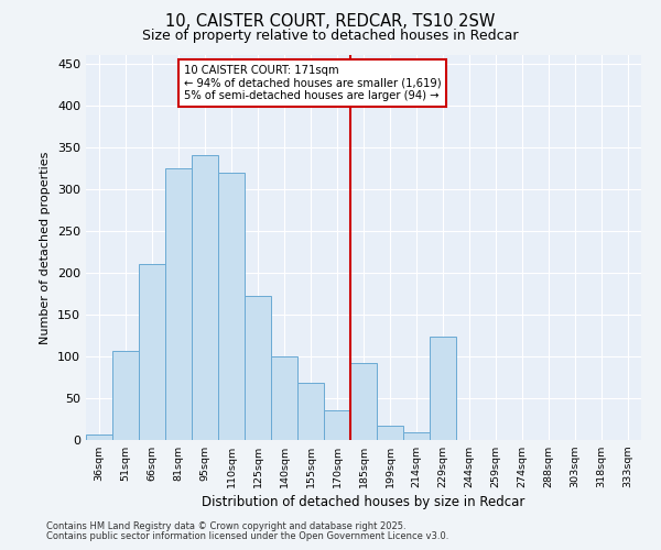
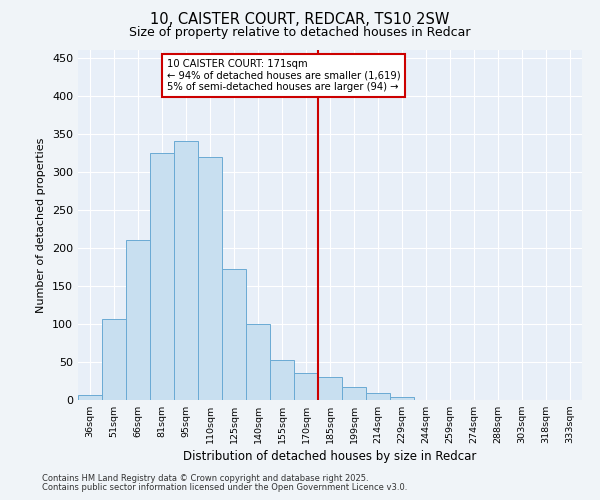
155sqm: 68 -> 52
185sqm: 92 -> 30
229sqm: 124 -> 4
